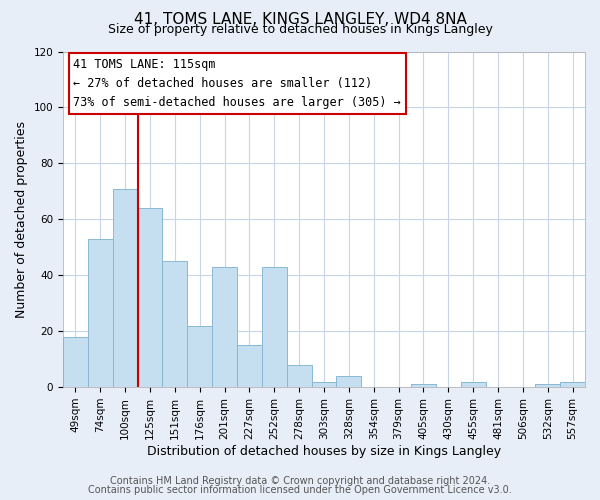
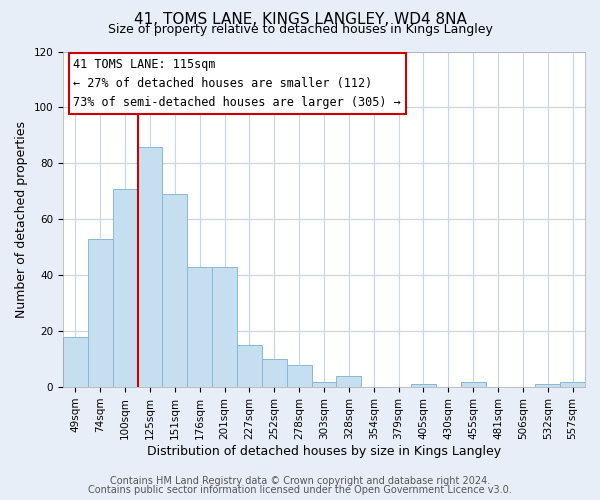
125sqm: 64 -> 86
151sqm: 45 -> 69
176sqm: 22 -> 43
252sqm: 43 -> 10
